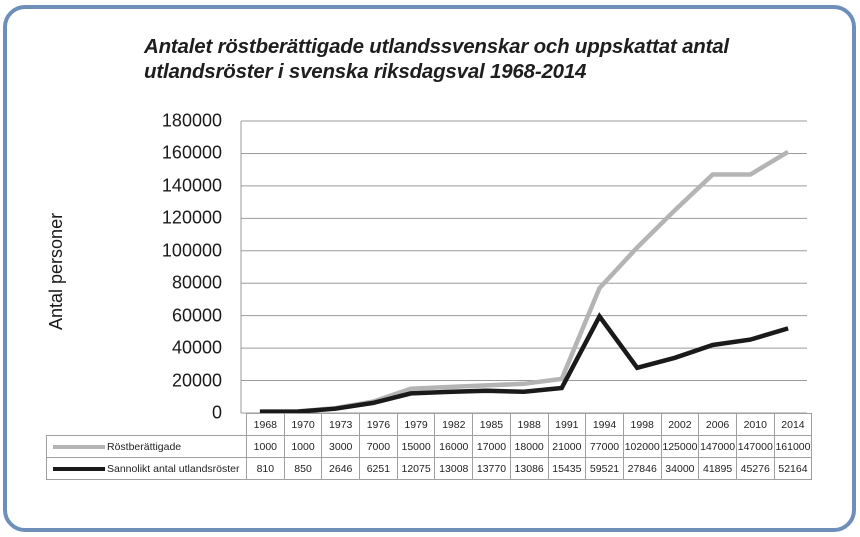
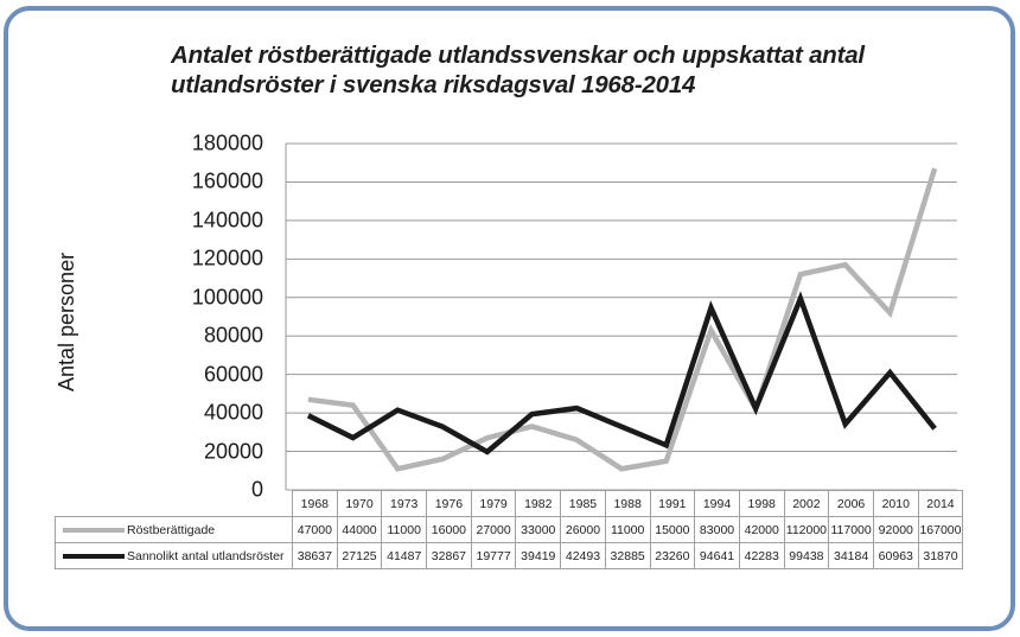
Röstberättigade/1968: 1000 -> 47000
Sannolikt antal utlandsröster/1968: 810 -> 38637
Röstberättigade/1970: 1000 -> 44000
Sannolikt antal utlandsröster/1970: 850 -> 27125
Röstberättigade/1973: 3000 -> 11000
Sannolikt antal utlandsröster/1973: 2646 -> 41487
Röstberättigade/1976: 7000 -> 16000
Sannolikt antal utlandsröster/1976: 6251 -> 32867
Röstberättigade/1979: 15000 -> 27000
Sannolikt antal utlandsröster/1979: 12075 -> 19777
Röstberättigade/1982: 16000 -> 33000
Sannolikt antal utlandsröster/1982: 13008 -> 39419
Röstberättigade/1985: 17000 -> 26000
Sannolikt antal utlandsröster/1985: 13770 -> 42493
Röstberättigade/1988: 18000 -> 11000
Sannolikt antal utlandsröster/1988: 13086 -> 32885
Röstberättigade/1991: 21000 -> 15000
Sannolikt antal utlandsröster/1991: 15435 -> 23260
Röstberättigade/1994: 77000 -> 83000
Sannolikt antal utlandsröster/1994: 59521 -> 94641
Röstberättigade/1998: 102000 -> 42000
Sannolikt antal utlandsröster/1998: 27846 -> 42283
Röstberättigade/2002: 125000 -> 112000
Sannolikt antal utlandsröster/2002: 34000 -> 99438
Röstberättigade/2006: 147000 -> 117000
Sannolikt antal utlandsröster/2006: 41895 -> 34184
Röstberättigade/2010: 147000 -> 92000
Sannolikt antal utlandsröster/2010: 45276 -> 60963
Röstberättigade/2014: 161000 -> 167000
Sannolikt antal utlandsröster/2014: 52164 -> 31870
